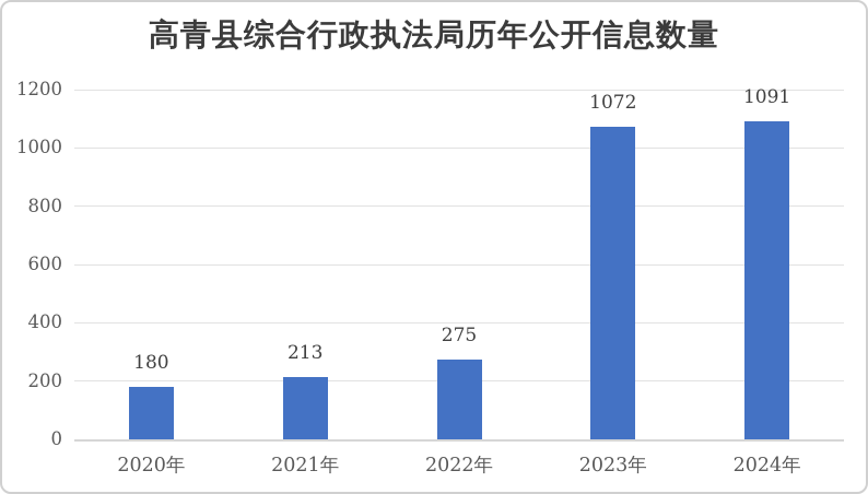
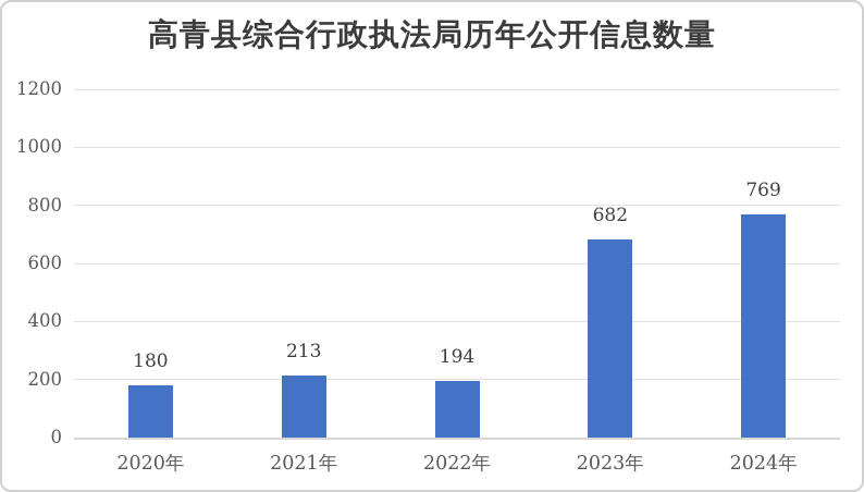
2022年: 275 -> 194
2023年: 1072 -> 682
2024年: 1091 -> 769
